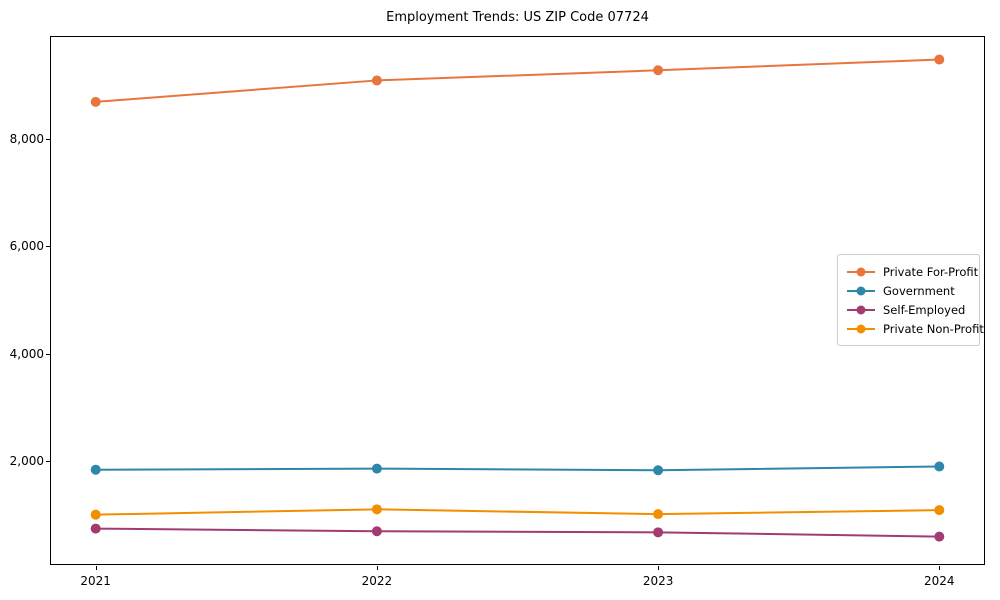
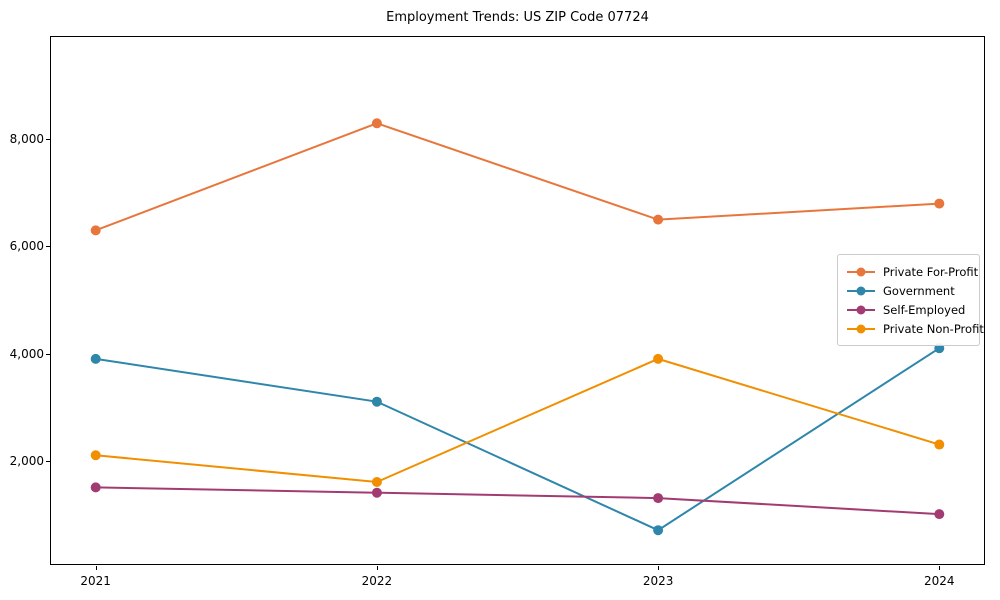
Private For-Profit/2021: 8700 -> 6300
Government/2021: 1800 -> 3900
Self-Employed/2021: 700 -> 1500
Private Non-Profit/2021: 1000 -> 2100
Private For-Profit/2022: 9100 -> 8300
Government/2022: 1800 -> 3100
Self-Employed/2022: 700 -> 1400
Private Non-Profit/2022: 1100 -> 1600
Private For-Profit/2023: 9300 -> 6500
Government/2023: 1800 -> 700
Self-Employed/2023: 700 -> 1300
Private Non-Profit/2023: 1000 -> 3900
Private For-Profit/2024: 9500 -> 6800
Government/2024: 1900 -> 4100
Self-Employed/2024: 600 -> 1000
Private Non-Profit/2024: 1100 -> 2300
